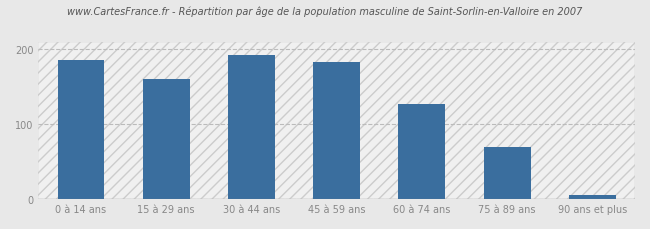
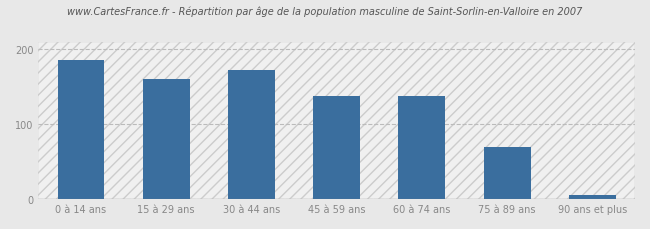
30 à 44 ans: 192 -> 172
45 à 59 ans: 183 -> 138
60 à 74 ans: 127 -> 138
